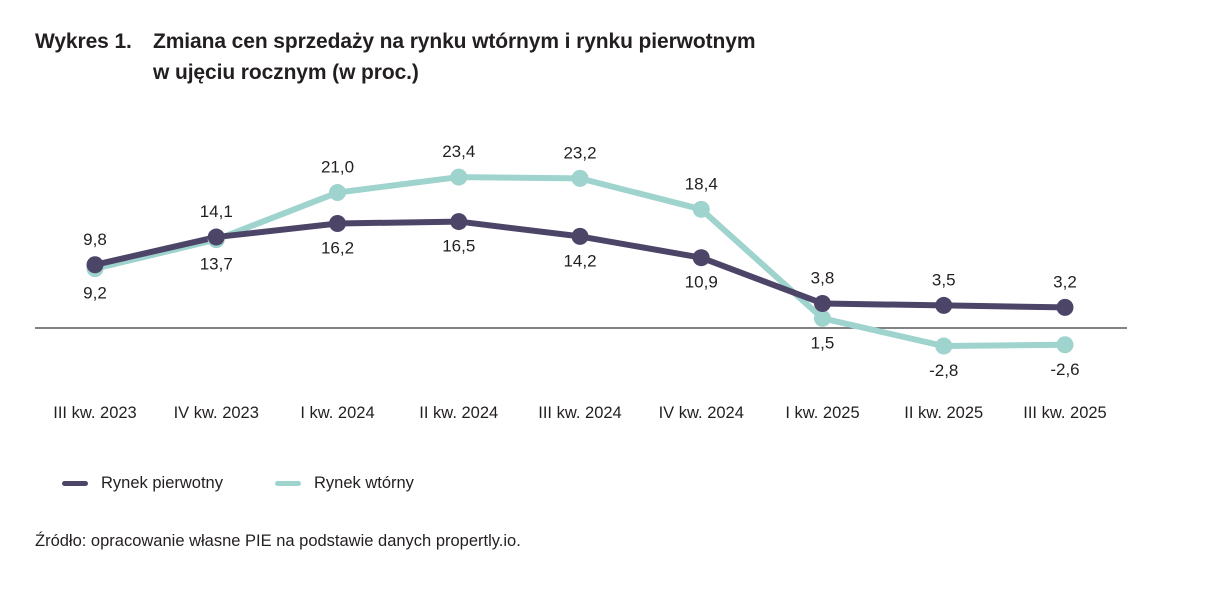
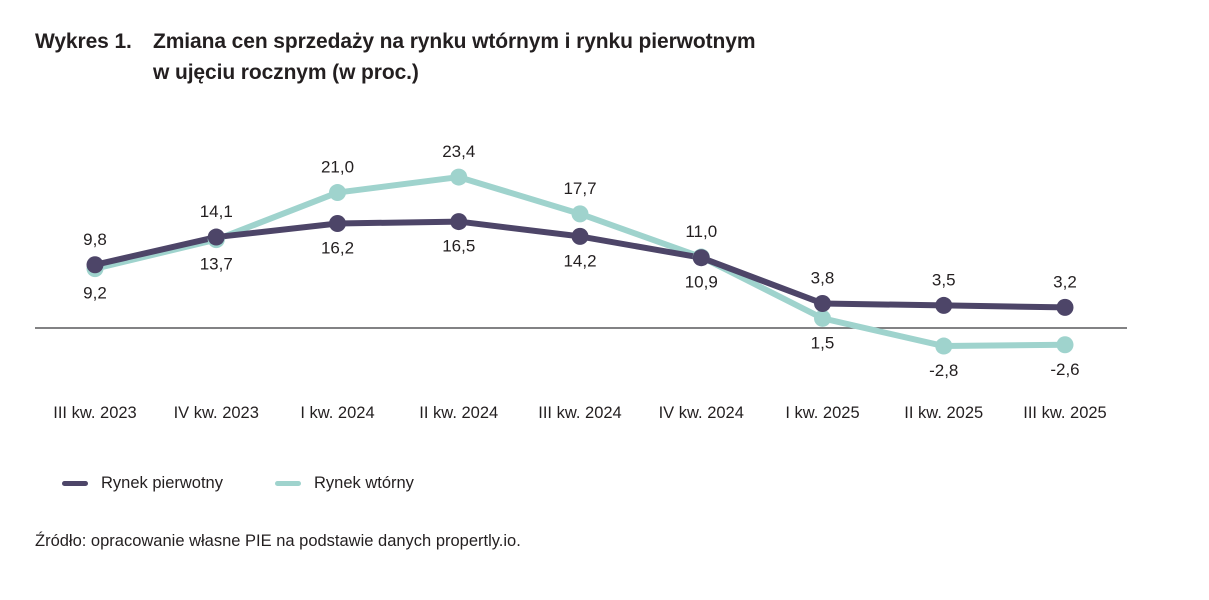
Rynek wtórny/III kw. 2024: 23,2 -> 17,7
Rynek wtórny/IV kw. 2024: 18,4 -> 11,0
